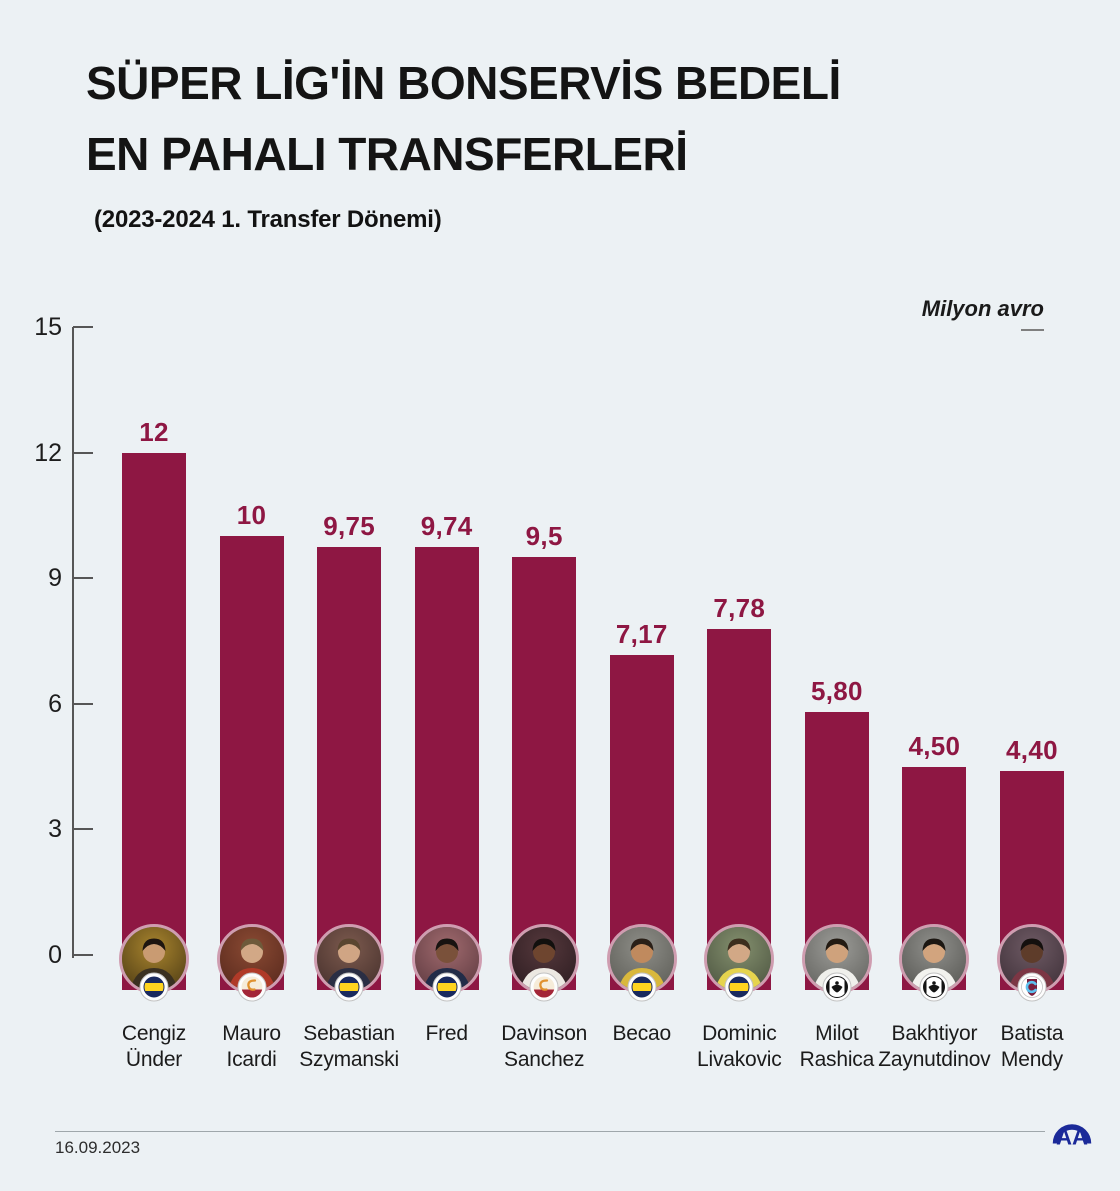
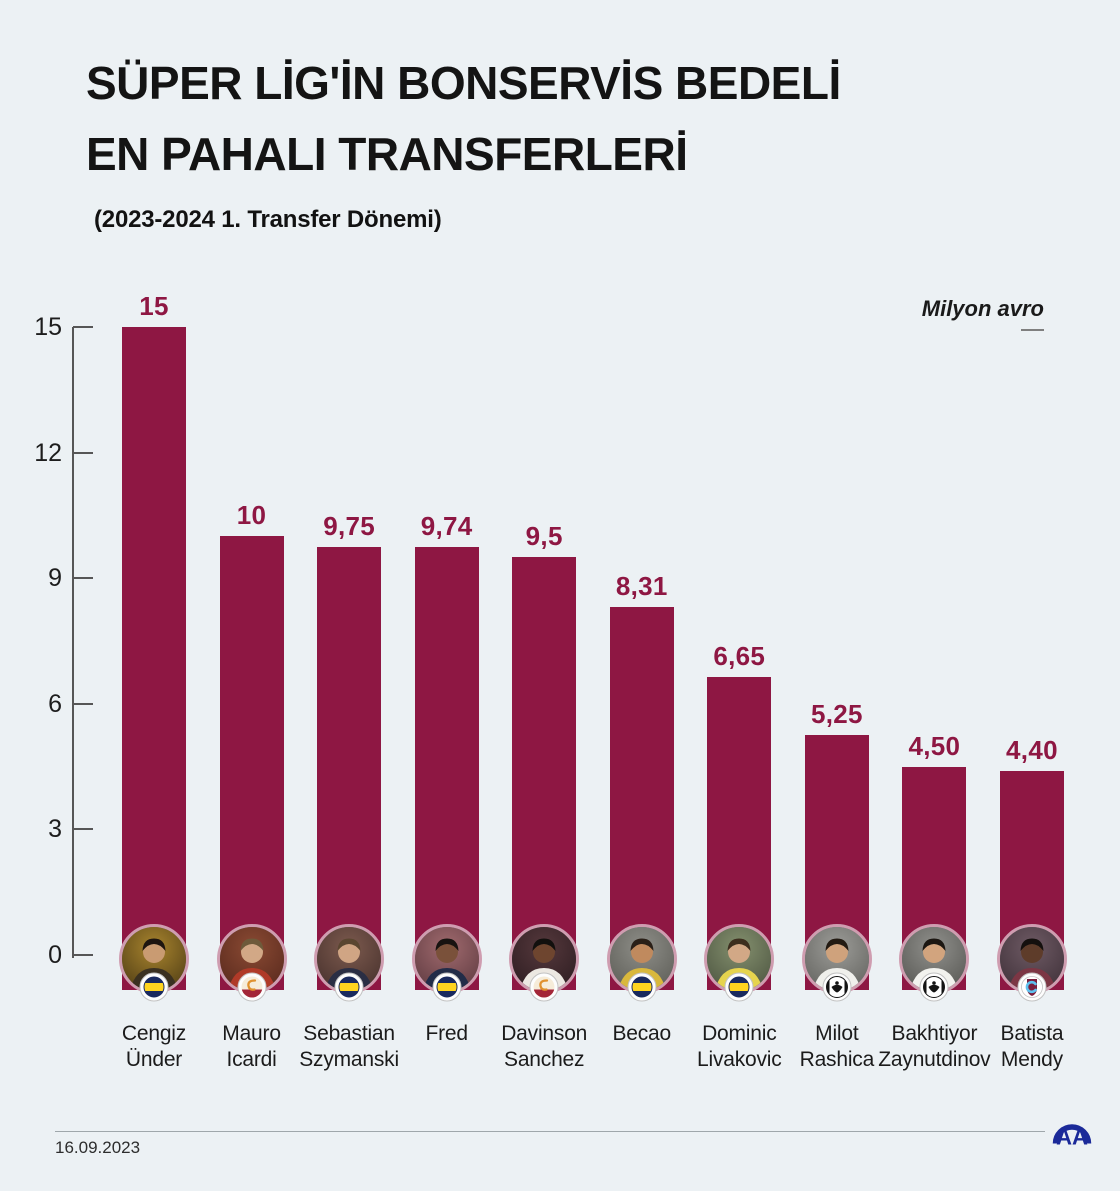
Cengiz Ünder: 12 -> 15
Becao: 7,17 -> 8,31
Dominic Livakovic: 7,78 -> 6,65
Milot Rashica: 5,80 -> 5,25
